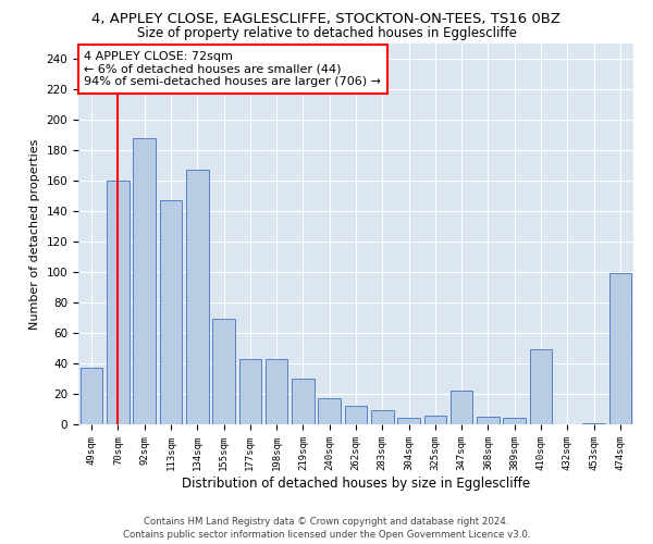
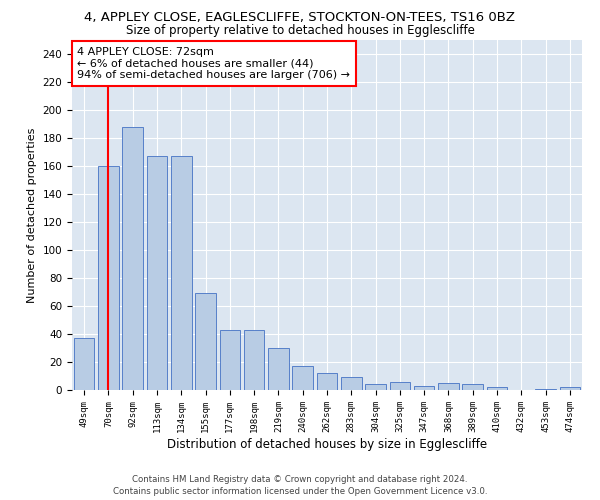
113sqm: 147 -> 167
347sqm: 22 -> 3
410sqm: 49 -> 2
474sqm: 99 -> 2
